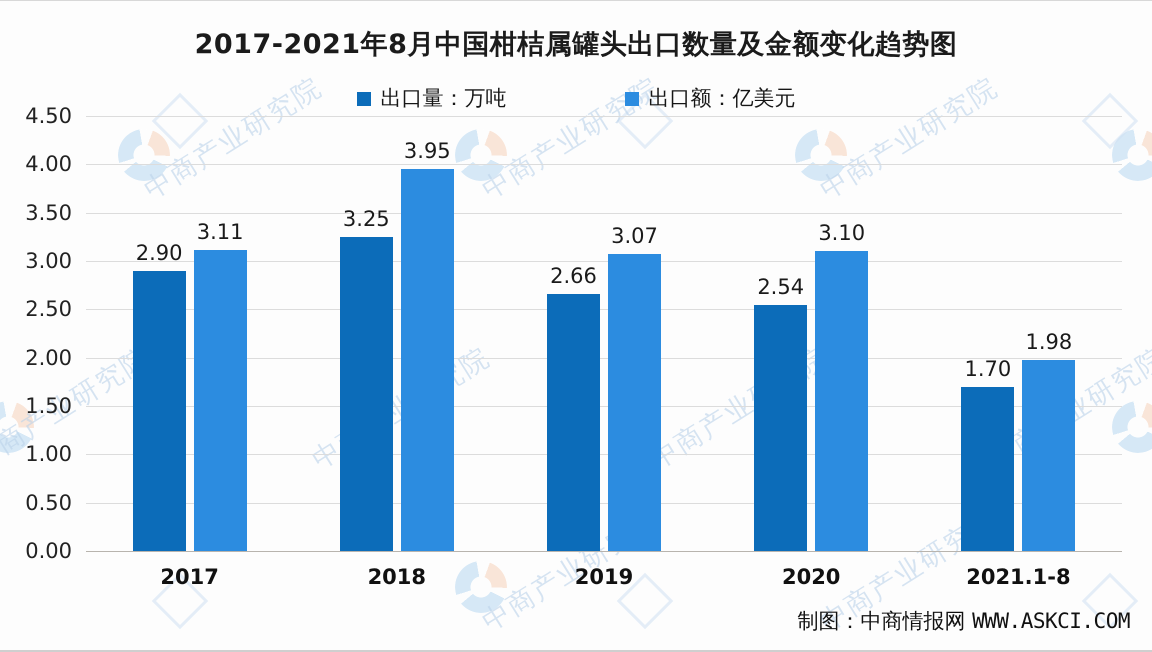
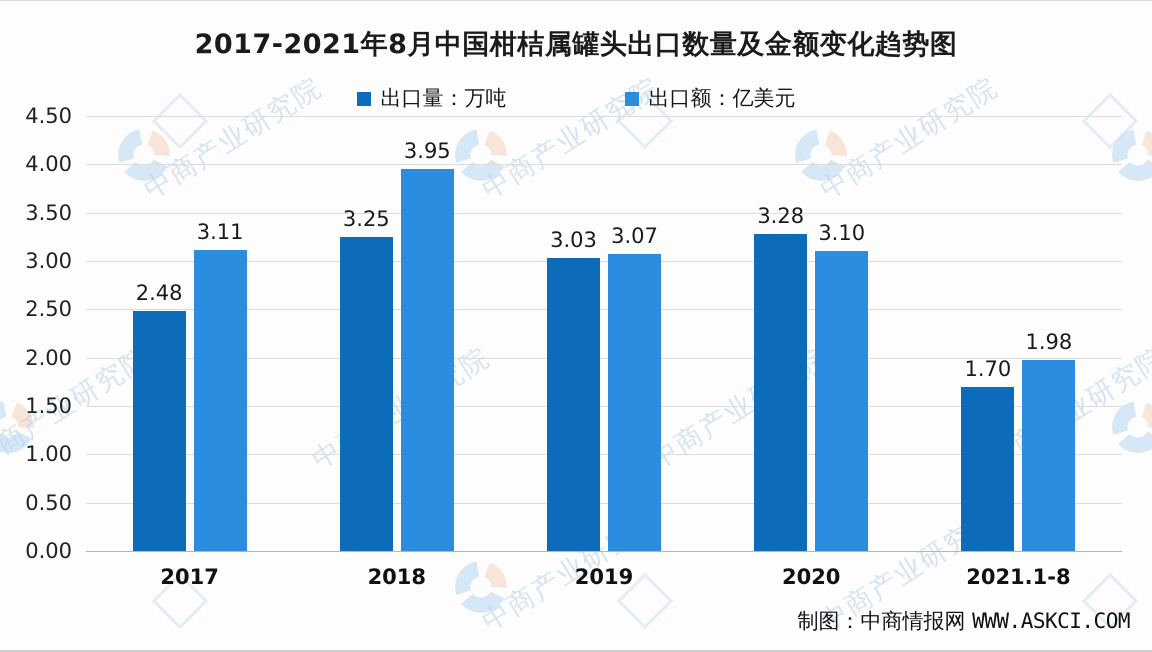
出口量：万吨/2017: 2.90 -> 2.48
出口量：万吨/2019: 2.66 -> 3.03
出口量：万吨/2020: 2.54 -> 3.28
